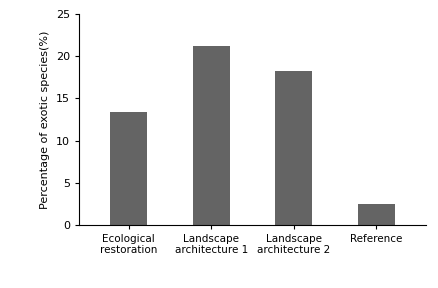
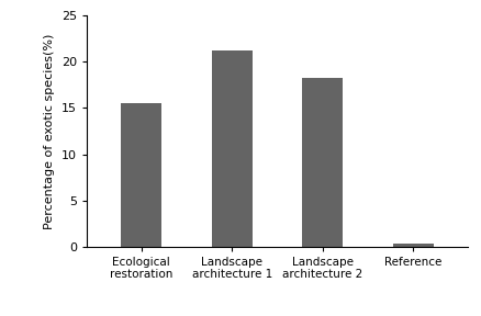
Ecological restoration: 13.4 -> 15.5
Reference: 2.4 -> 0.3
